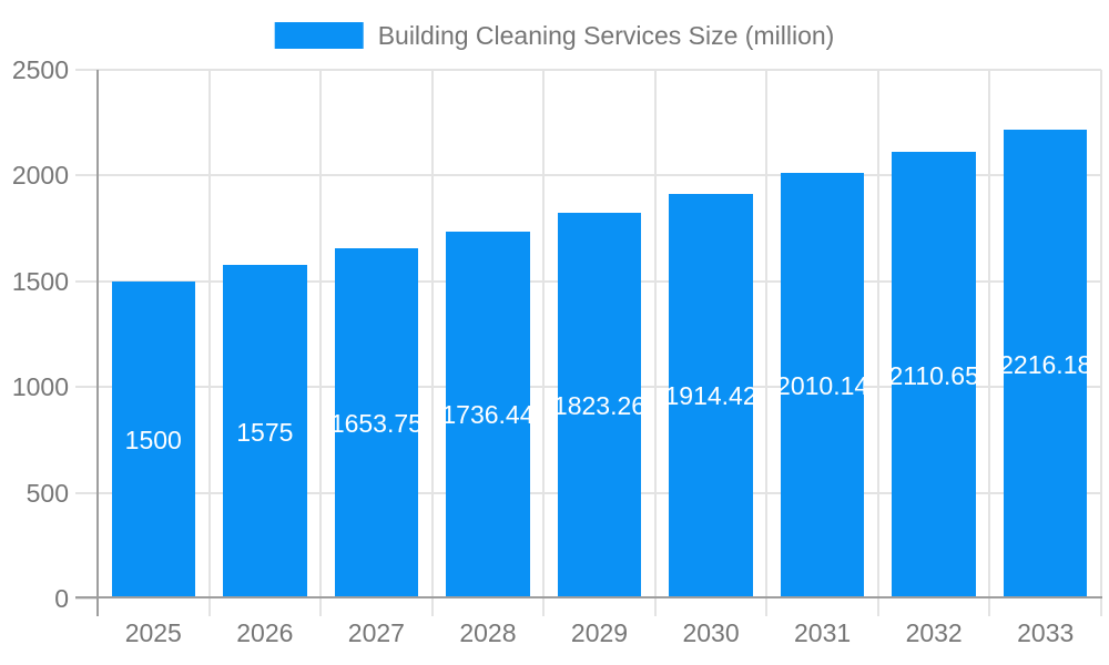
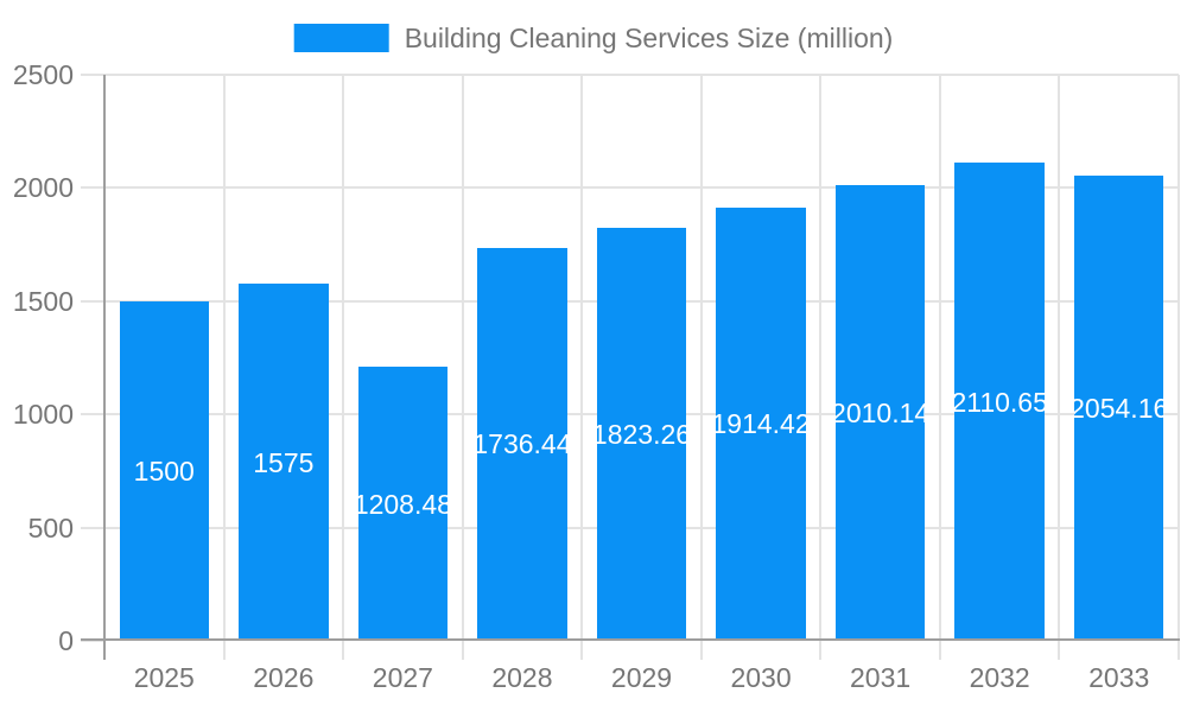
2027: 1653.75 -> 1208.48
2033: 2216.18 -> 2054.16
